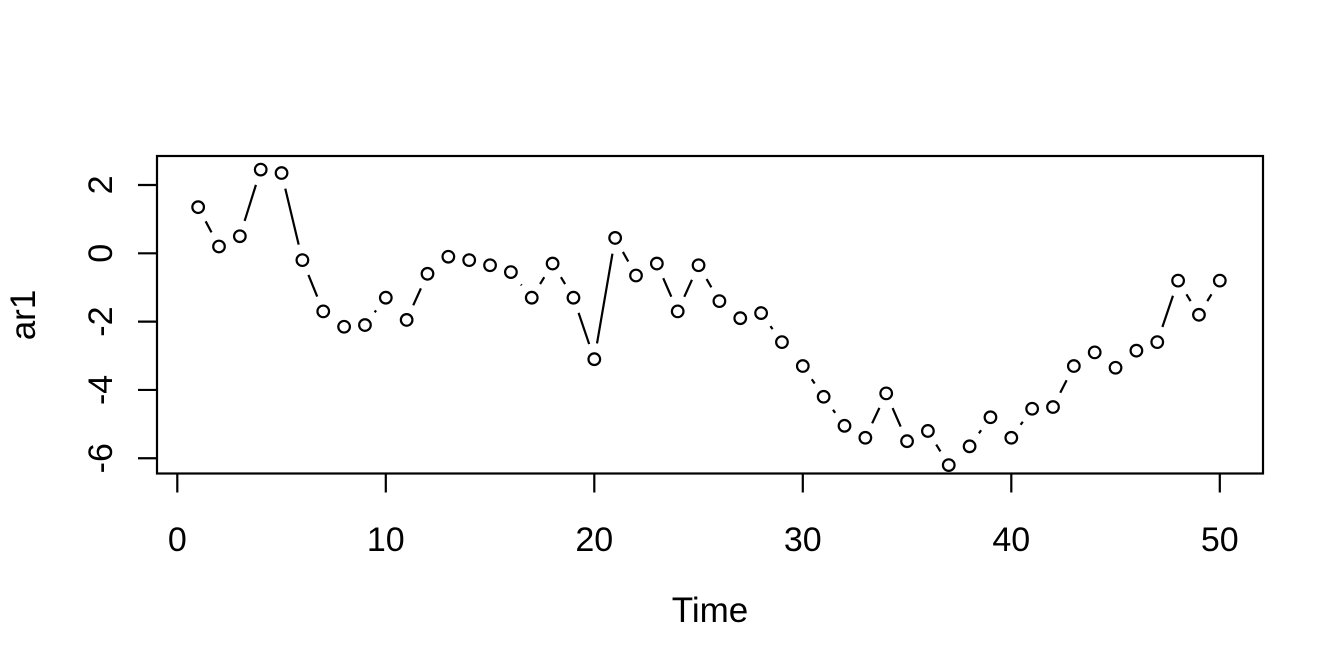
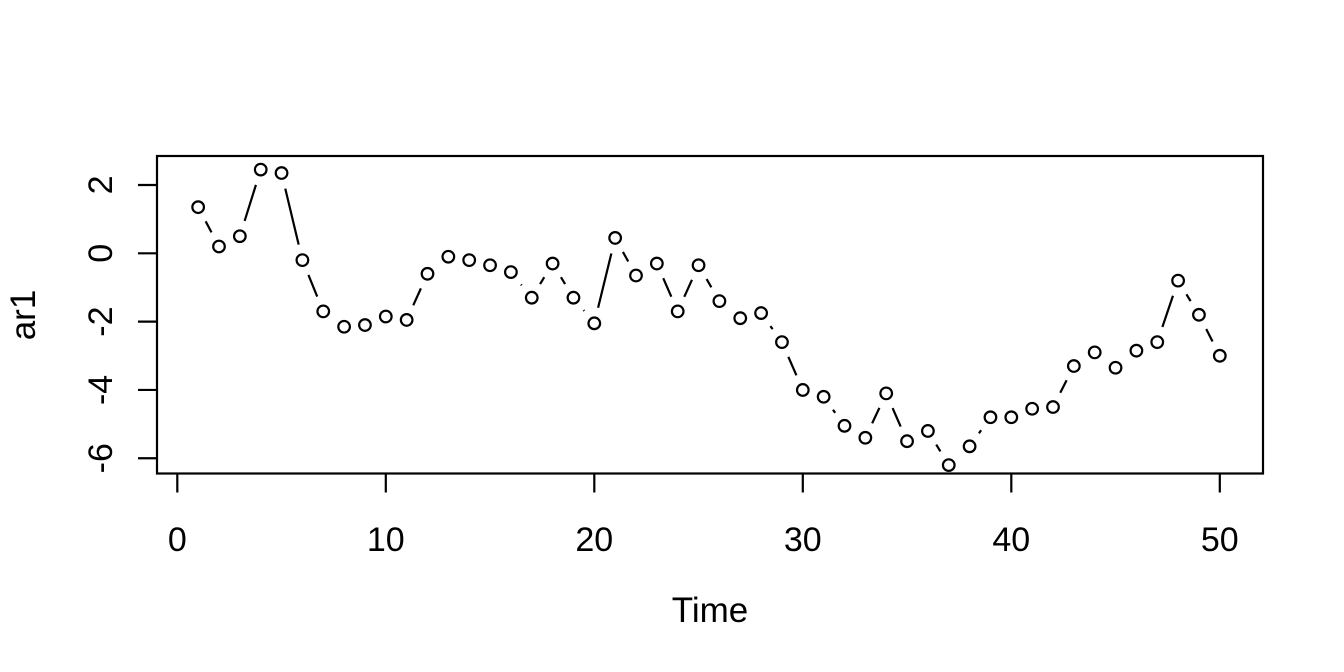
10: -1.3 -> -1.9
20: -3.1 -> -2.0
30: -3.3 -> -4.0
40: -5.4 -> -4.8
50: -0.8 -> -3.0
